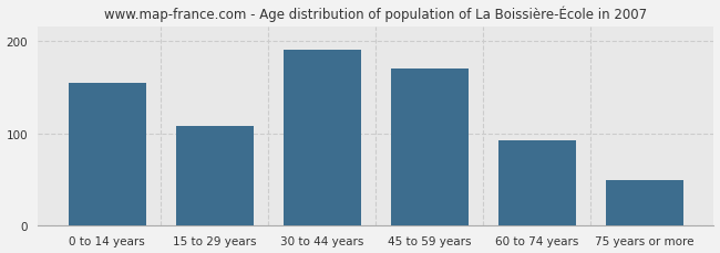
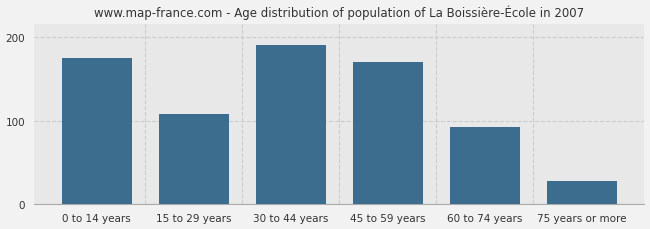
0 to 14 years: 154 -> 175
75 years or more: 50 -> 28
